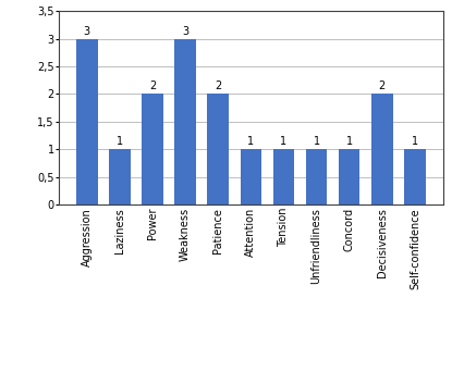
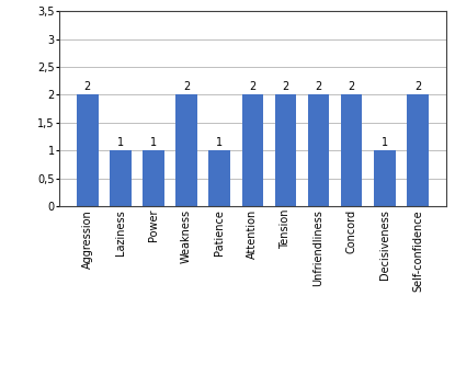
Aggression: 3 -> 2
Power: 2 -> 1
Weakness: 3 -> 2
Patience: 2 -> 1
Attention: 1 -> 2
Tension: 1 -> 2
Unfriendliness: 1 -> 2
Concord: 1 -> 2
Decisiveness: 2 -> 1
Self-confidence: 1 -> 2
